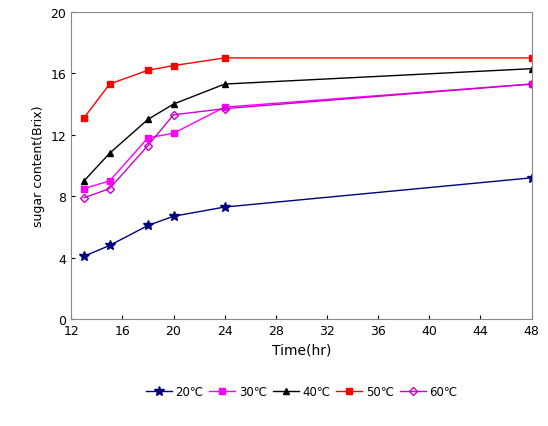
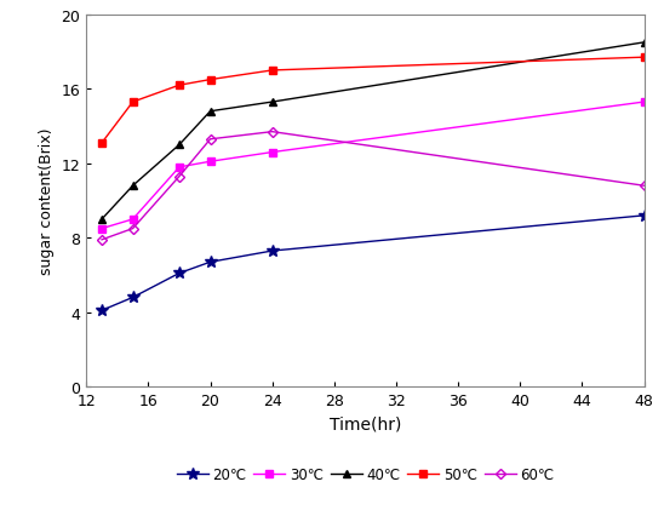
40℃/20: 14.0 -> 14.8
30℃/24: 13.8 -> 12.6
40℃/48: 16.3 -> 18.5
50℃/48: 17.0 -> 17.7
60℃/48: 15.3 -> 10.8
